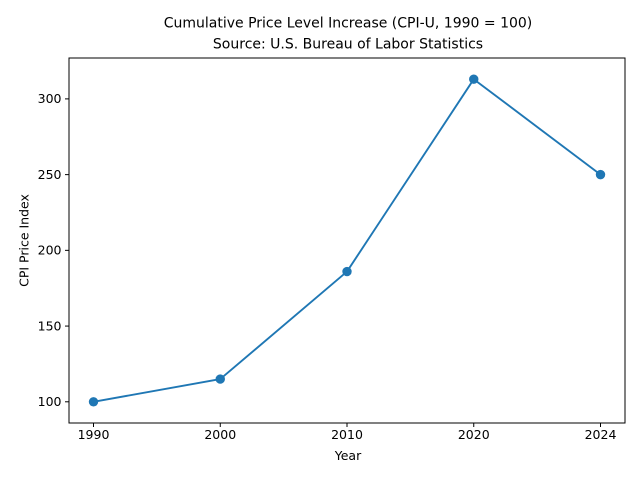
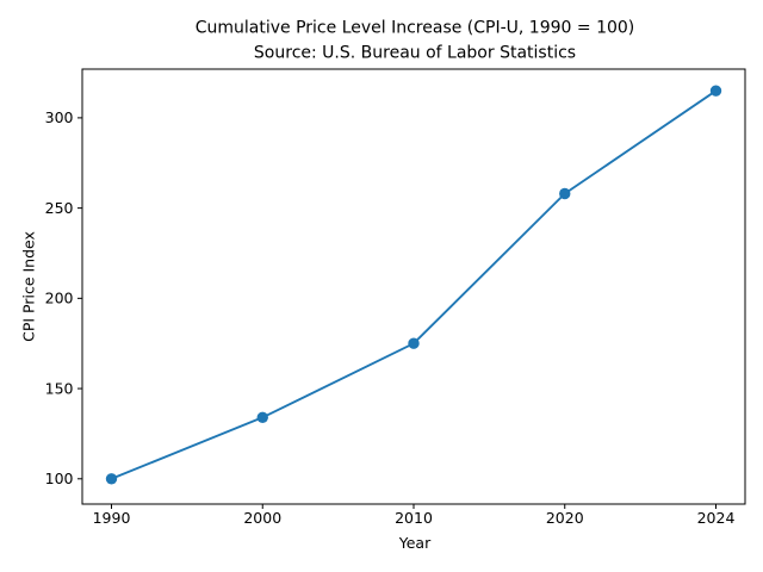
2000: 115 -> 134
2010: 186 -> 175
2020: 313 -> 258
2024: 250 -> 315
